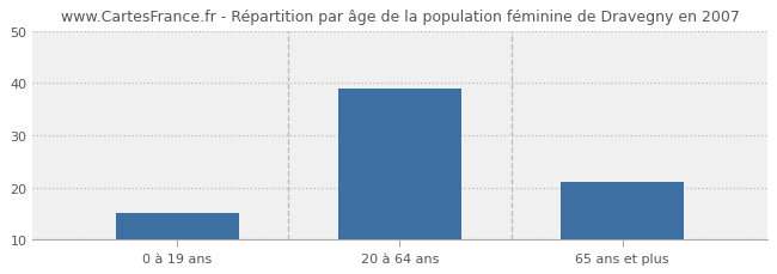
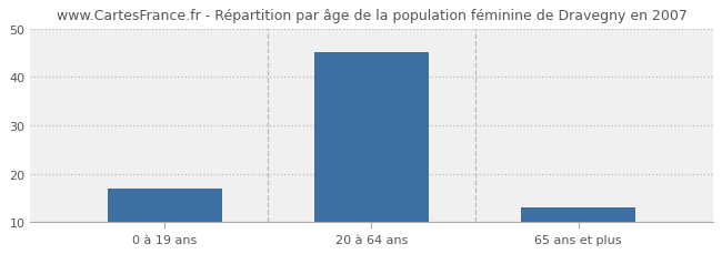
0 à 19 ans: 15 -> 17
20 à 64 ans: 39 -> 45
65 ans et plus: 21 -> 13
